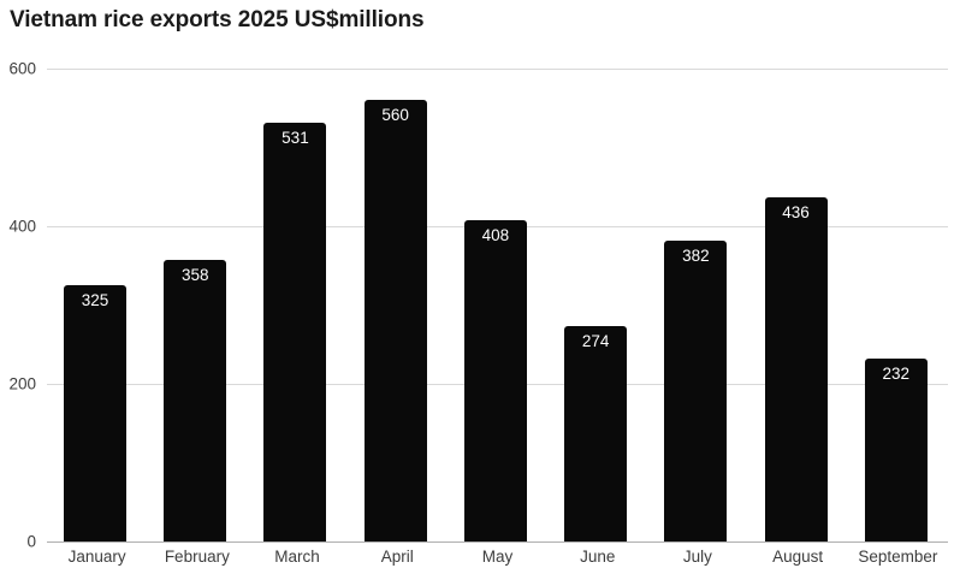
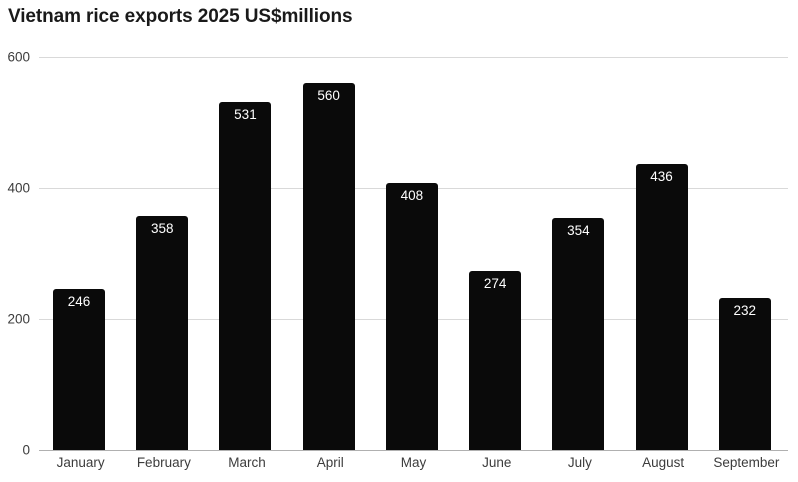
January: 325 -> 246
July: 382 -> 354
